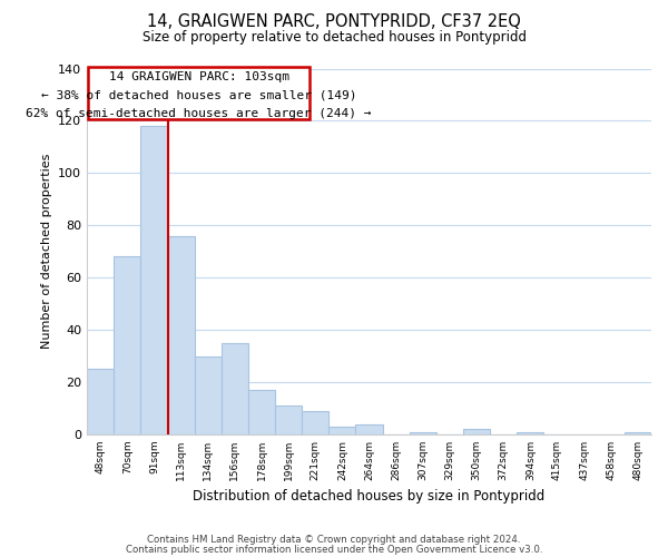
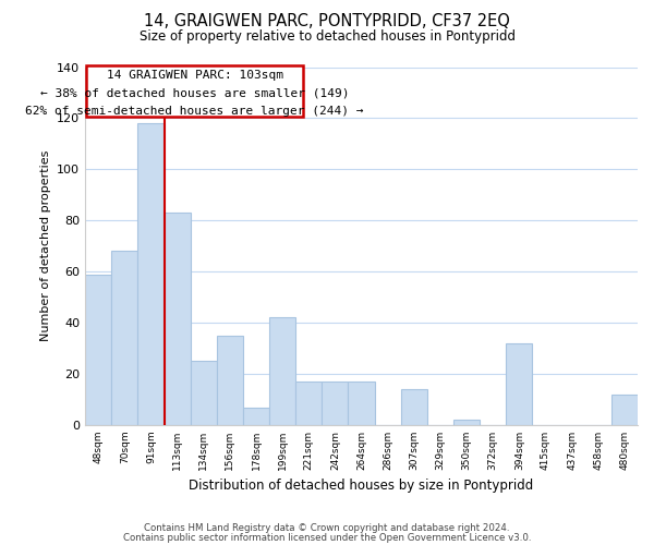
48sqm: 25 -> 59
113sqm: 76 -> 83
134sqm: 30 -> 25
178sqm: 17 -> 7
199sqm: 11 -> 42
221sqm: 9 -> 17
242sqm: 3 -> 17
264sqm: 4 -> 17
307sqm: 1 -> 14
394sqm: 1 -> 32
480sqm: 1 -> 12
